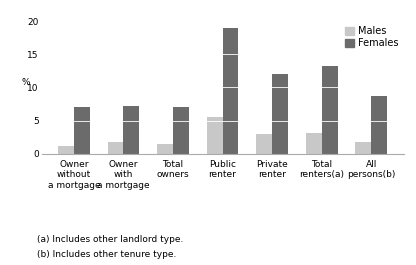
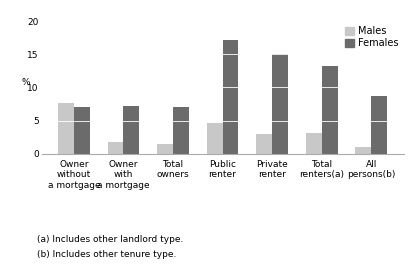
Males/Owner without a mortgage: 1.1 -> 7.6
Males/Public renter: 5.5 -> 4.6
Females/Public renter: 19.0 -> 17.2
Females/Private renter: 12.0 -> 15.0
Males/All persons(b): 1.8 -> 1.0
